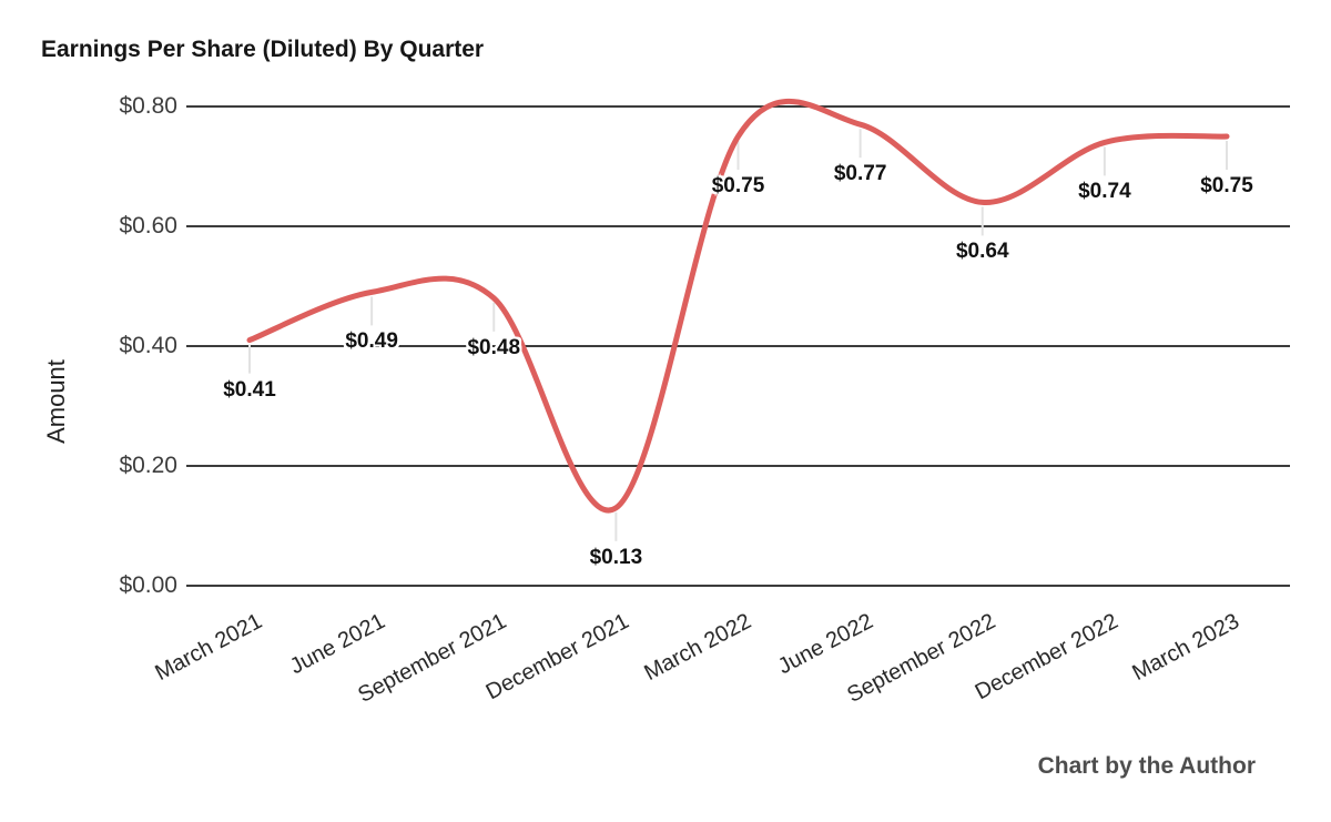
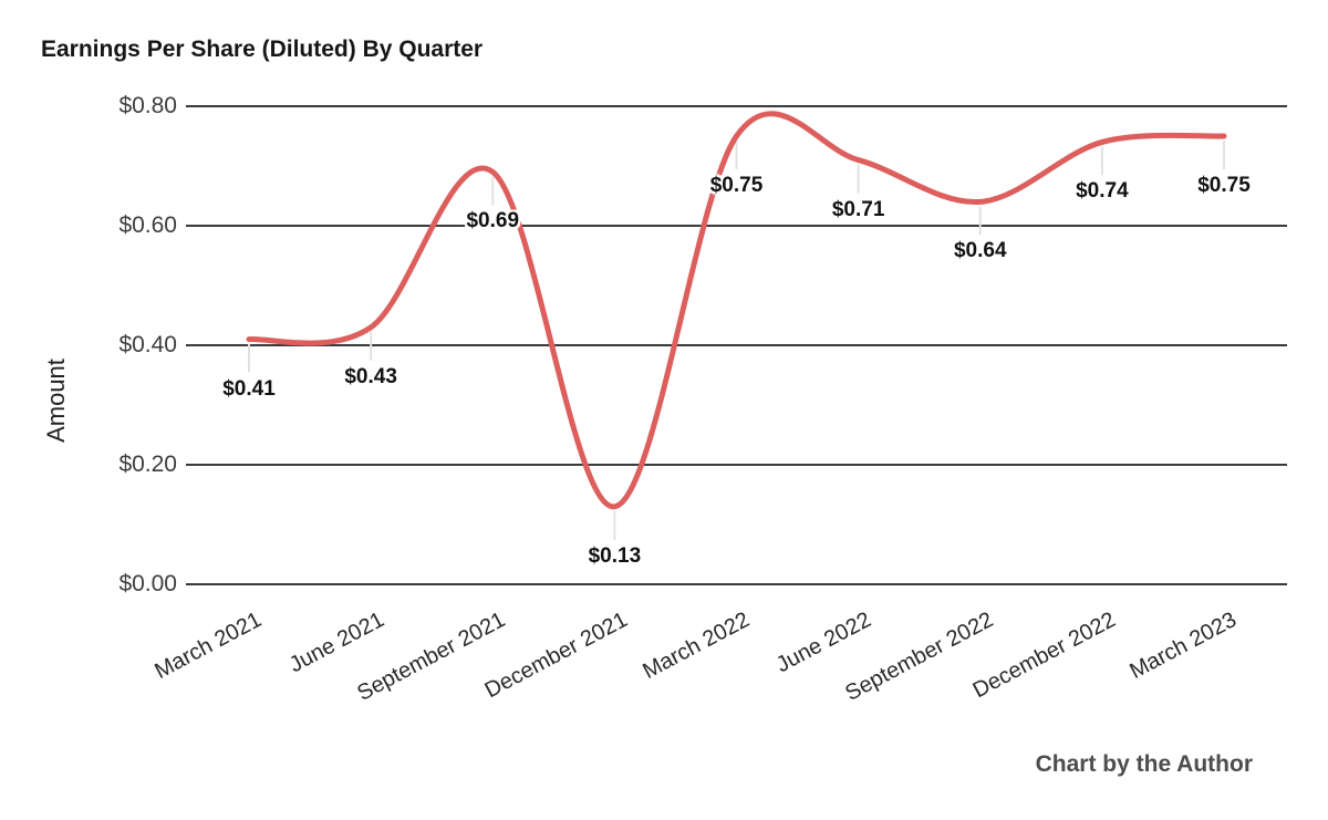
June 2021: $0.49 -> $0.43
September 2021: $0.48 -> $0.69
June 2022: $0.77 -> $0.71
